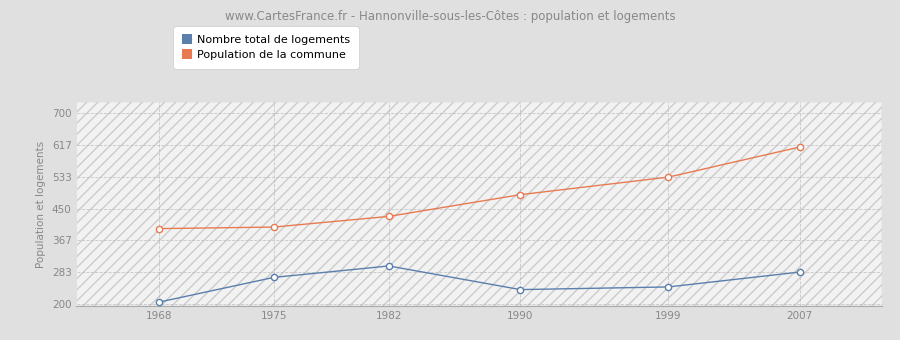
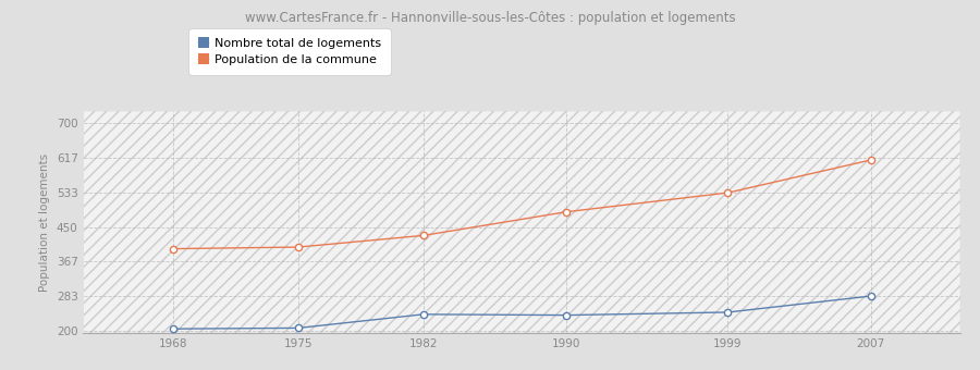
Nombre total de logements/1975: 270 -> 207
Nombre total de logements/1982: 300 -> 240
